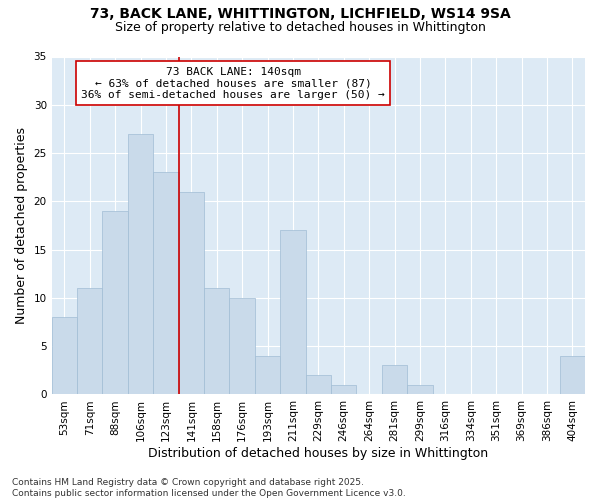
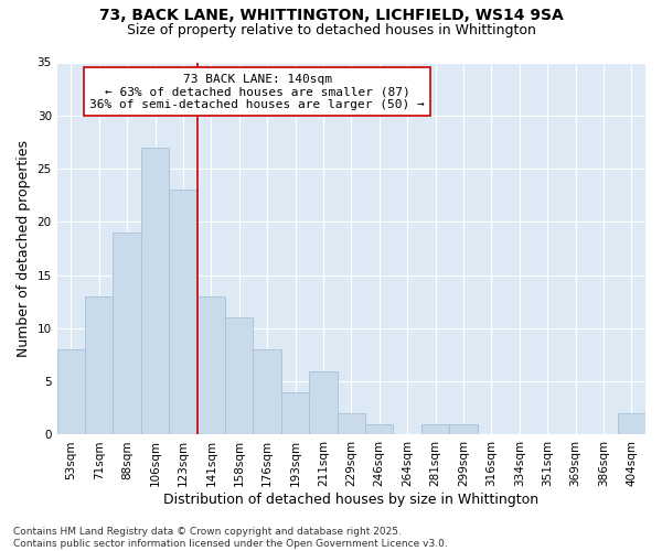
71sqm: 11 -> 13
141sqm: 21 -> 13
176sqm: 10 -> 8
211sqm: 17 -> 6
281sqm: 3 -> 1
404sqm: 4 -> 2
